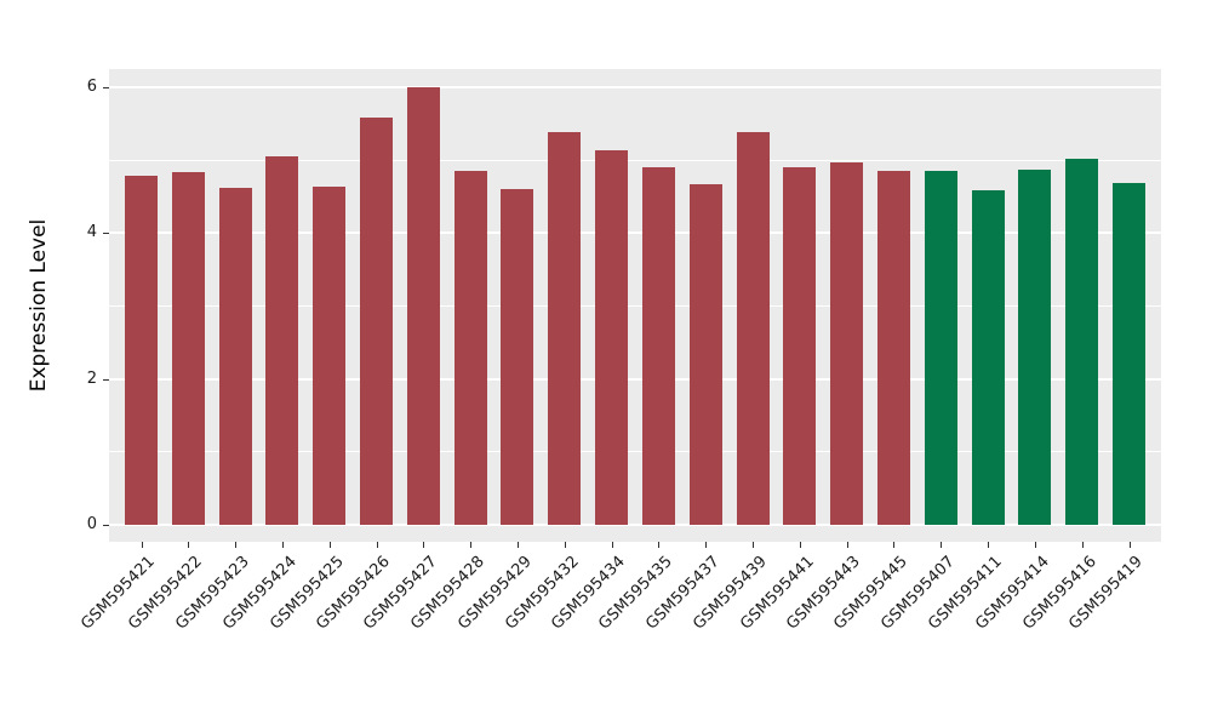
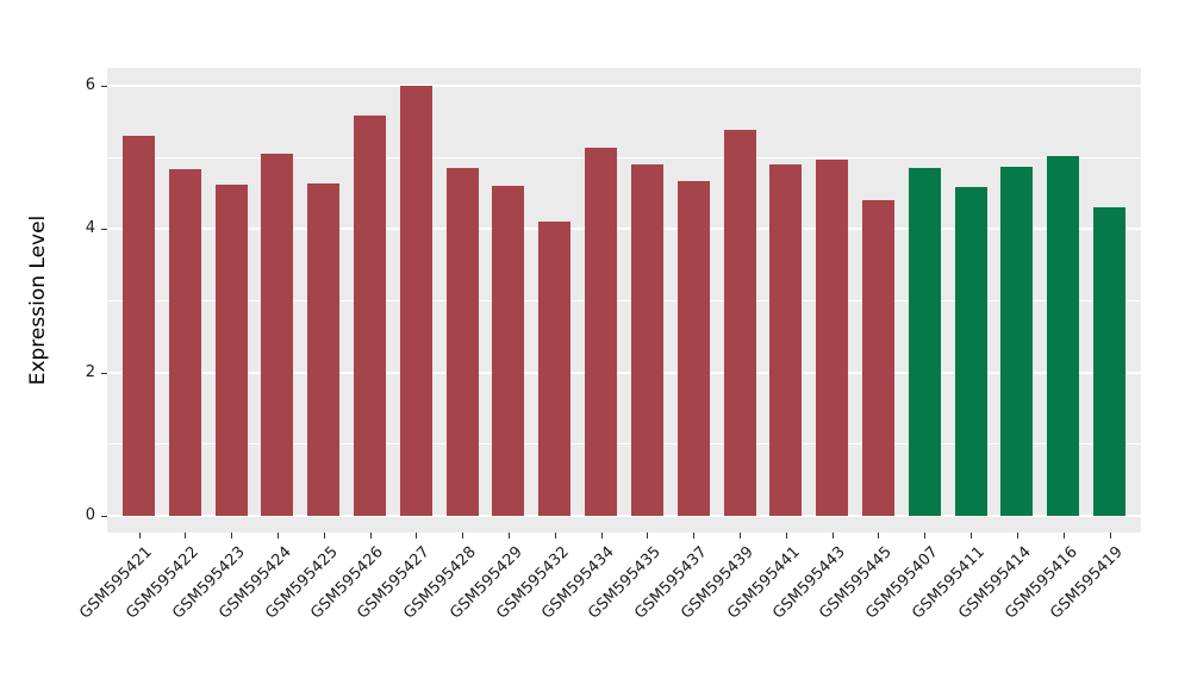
GSM595421: 4.8 -> 5.3
GSM595432: 5.4 -> 4.1
GSM595445: 4.8 -> 4.4
GSM595419: 4.7 -> 4.3
